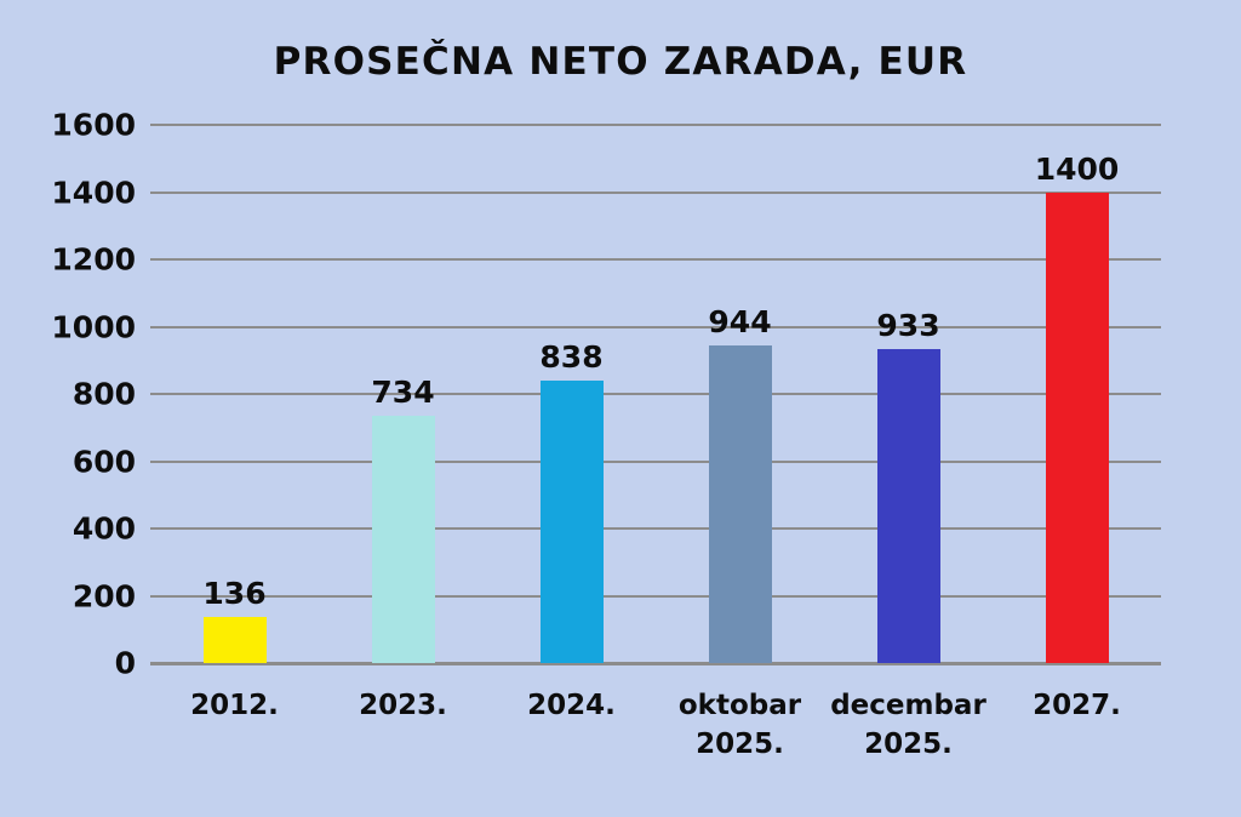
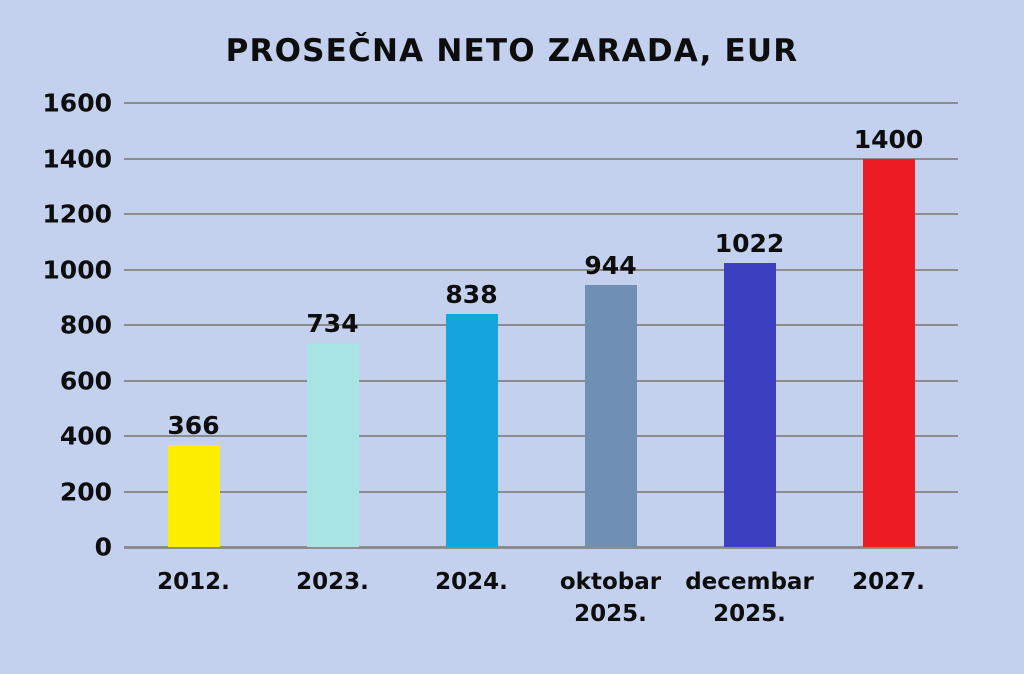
2012.: 136 -> 366
decembar 2025.: 933 -> 1022
